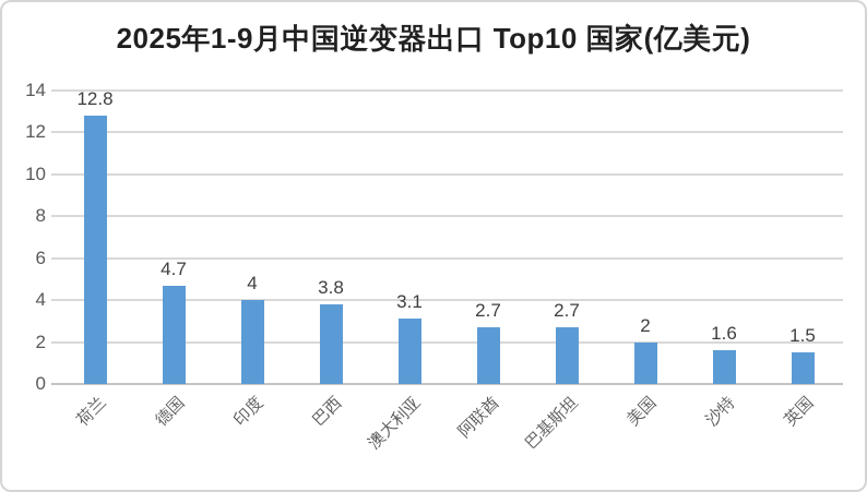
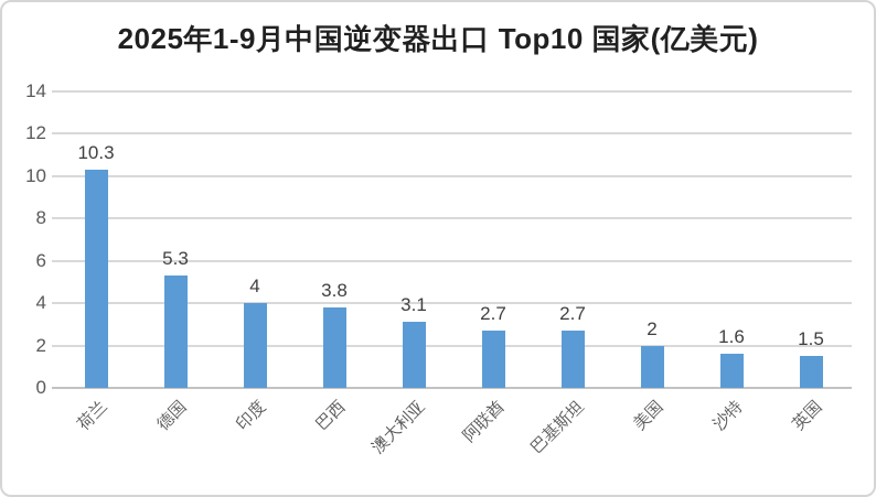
荷兰: 12.8 -> 10.3
德国: 4.7 -> 5.3
